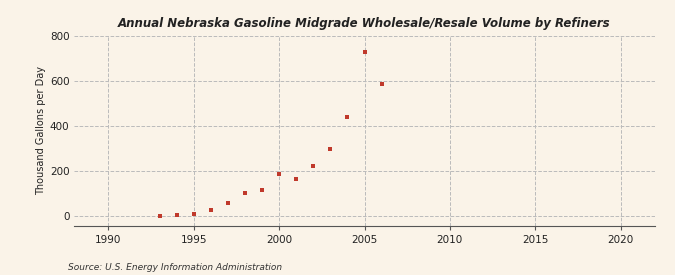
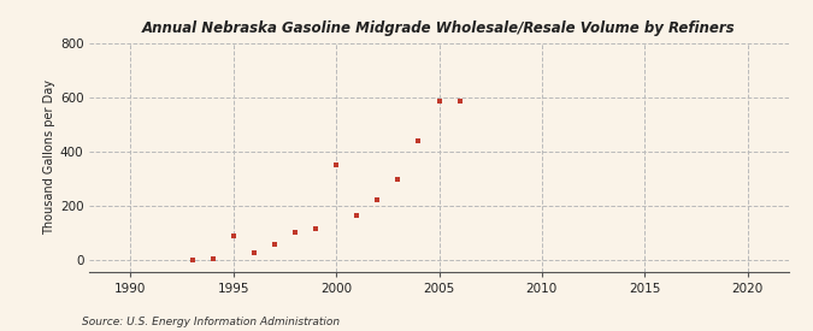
1995: 12 -> 90
2000: 190 -> 350
2005: 730 -> 585
